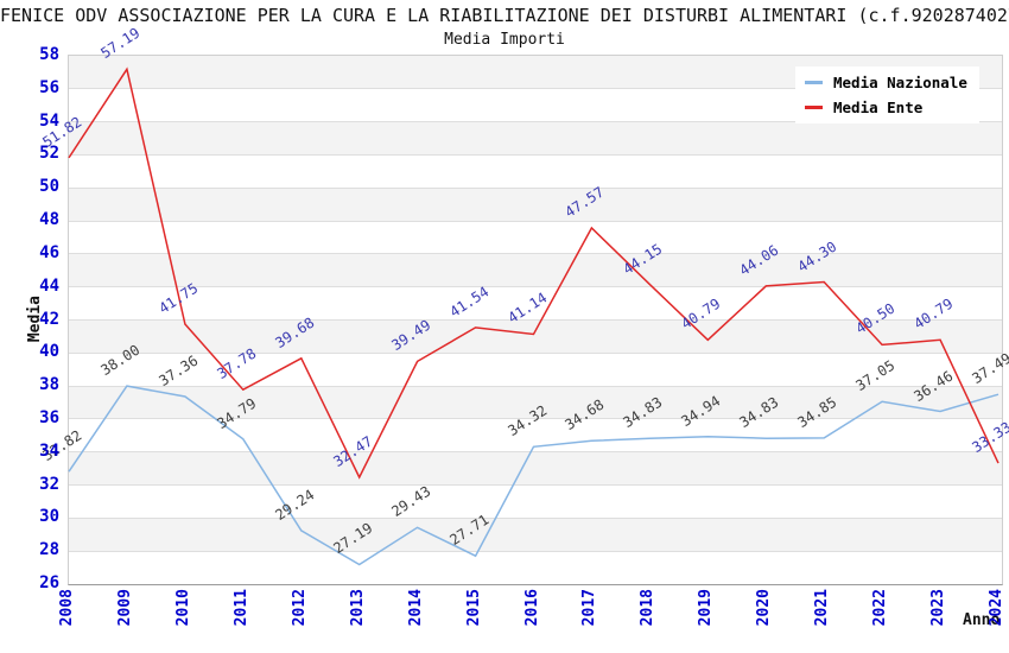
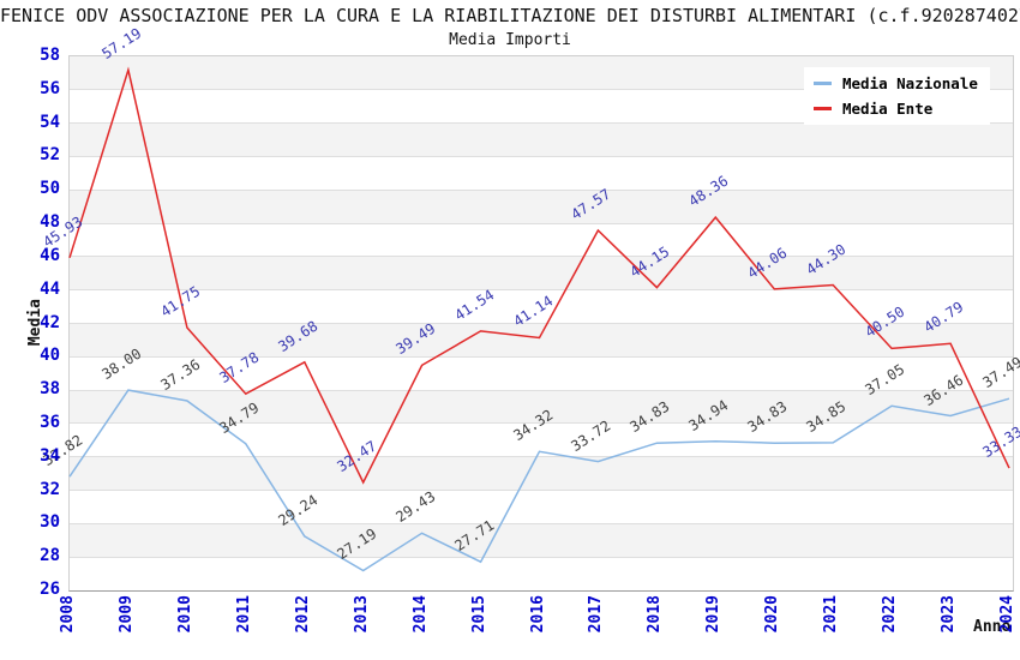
Media Ente/2008: 51.82 -> 45.93
Media Nazionale/2017: 34.68 -> 33.72
Media Ente/2019: 40.79 -> 48.36
